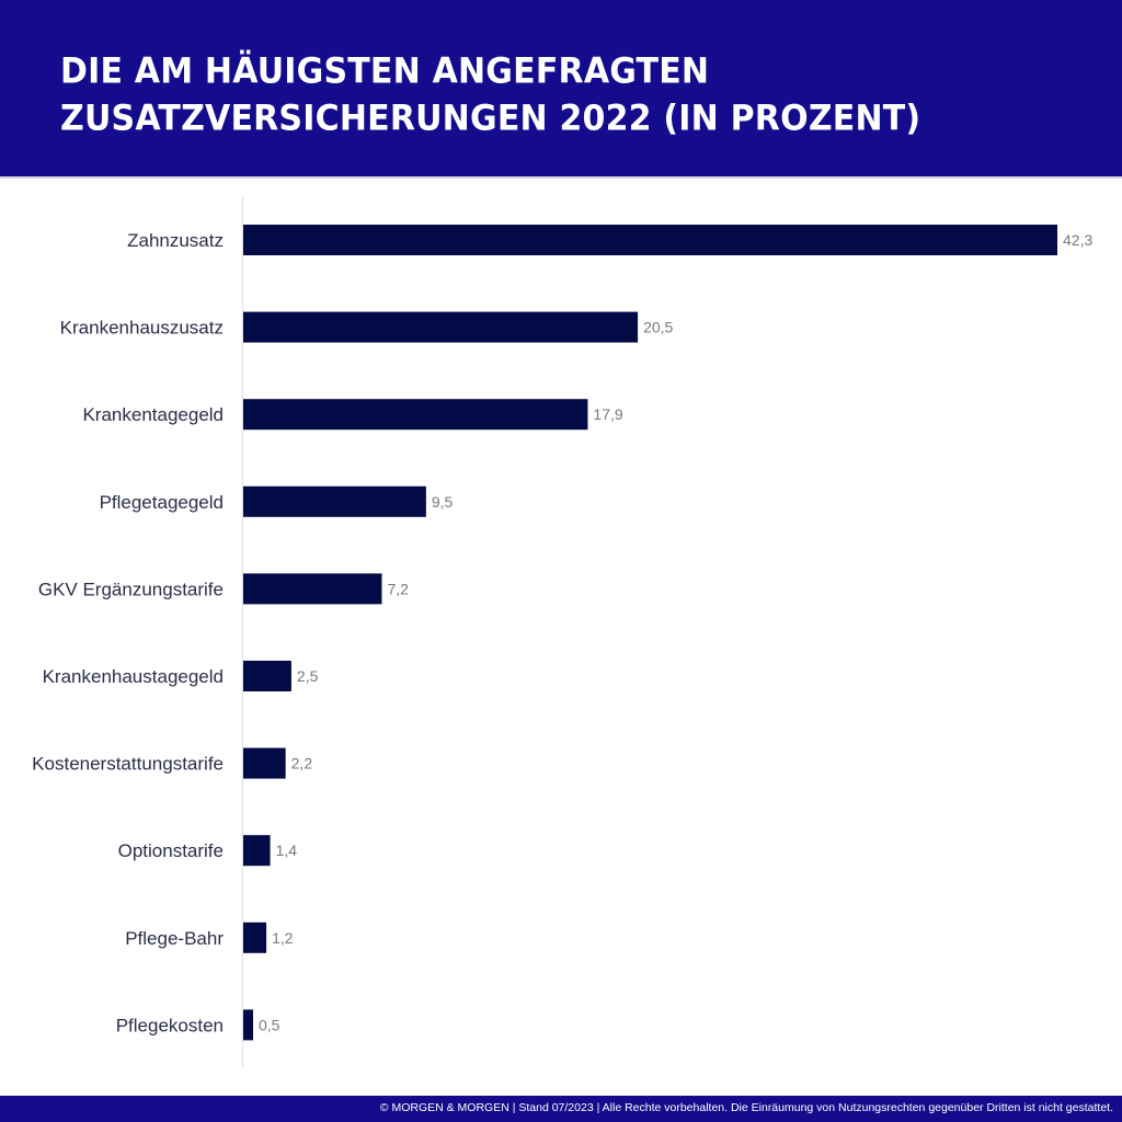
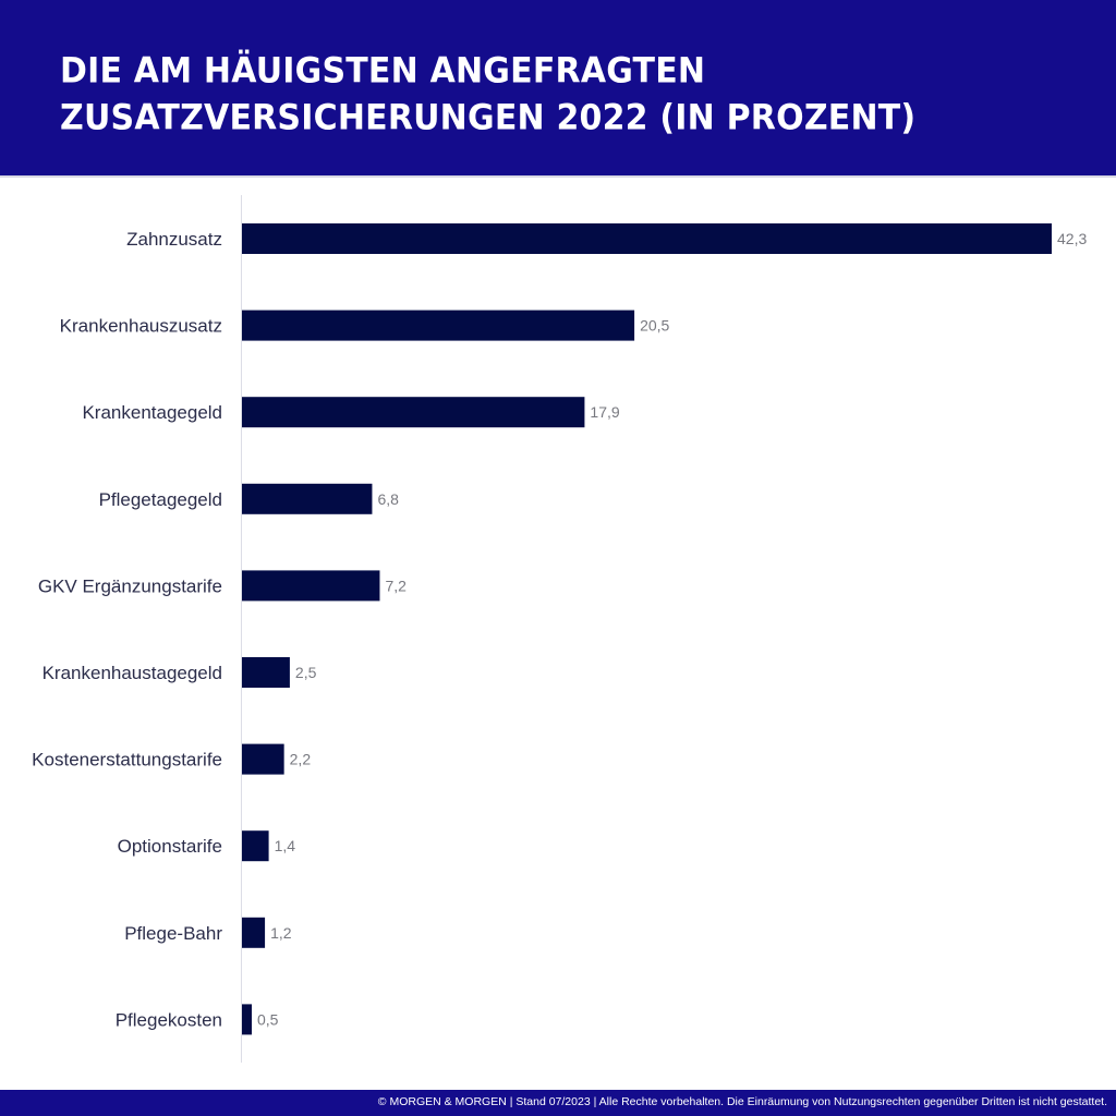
Pflegetagegeld: 9,5 -> 6,8
